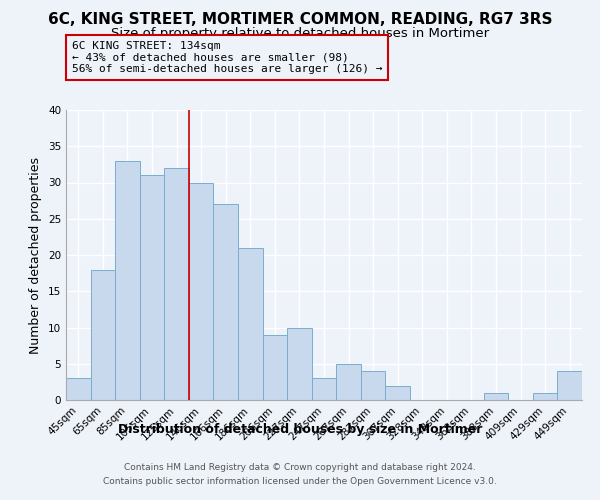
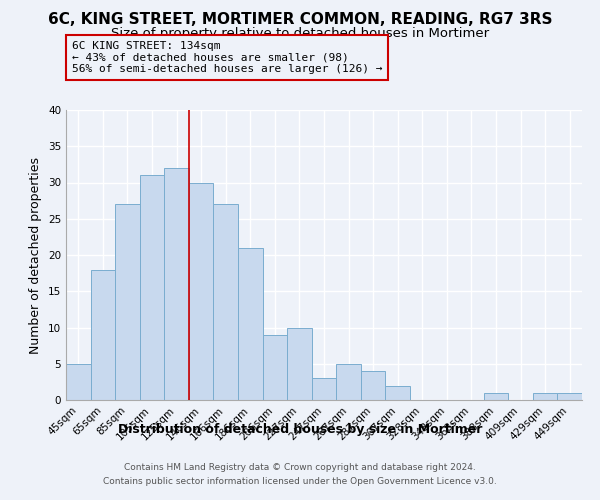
45sqm: 3 -> 5
85sqm: 33 -> 27
449sqm: 4 -> 1
